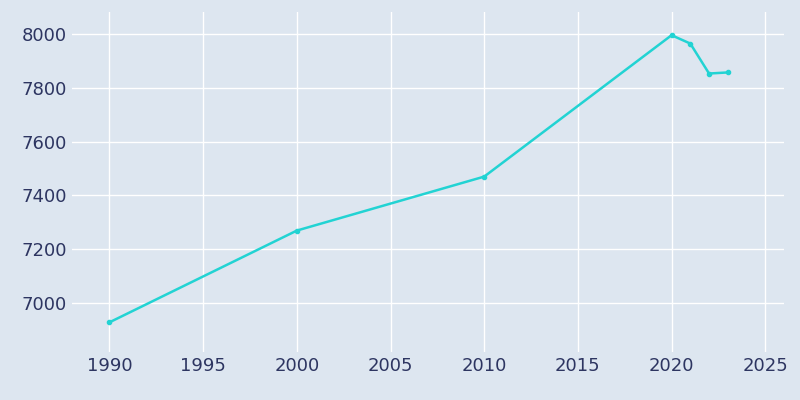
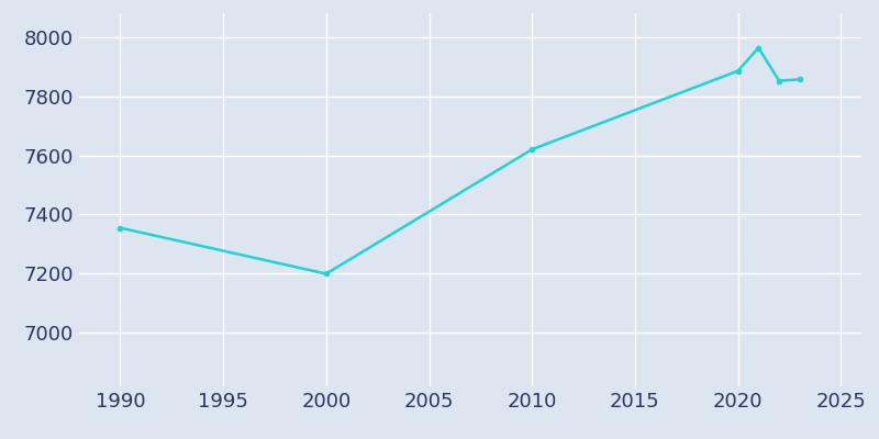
1990: 6930 -> 7355
2000: 7270 -> 7200
2010: 7470 -> 7620
2020: 7994 -> 7885
